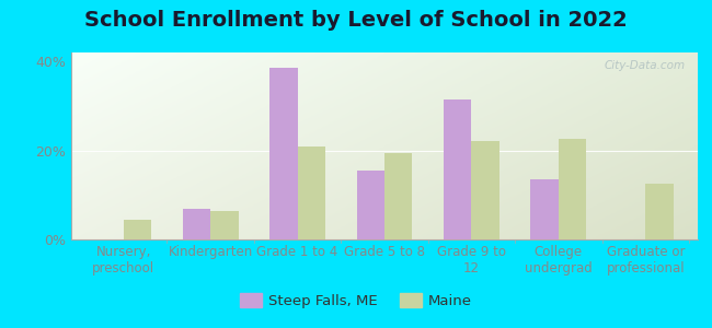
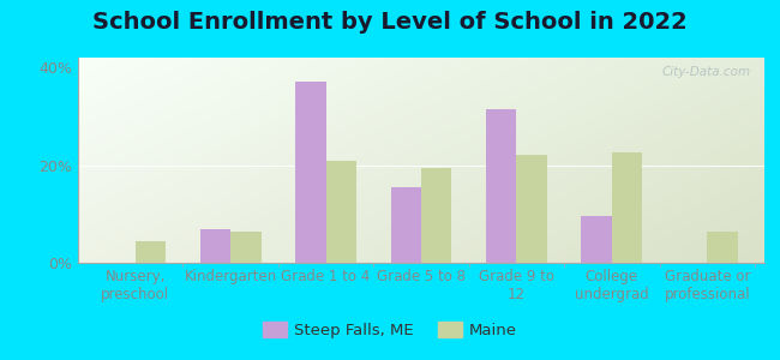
Steep Falls, ME/Grade 1 to 4: 38.5% -> 37.0%
Steep Falls, ME/College undergrad: 13.5% -> 9.5%
Maine/Graduate or professional: 12.5% -> 6.5%
